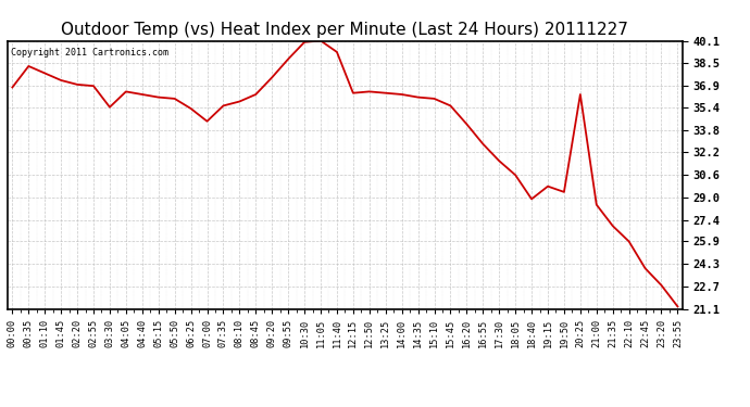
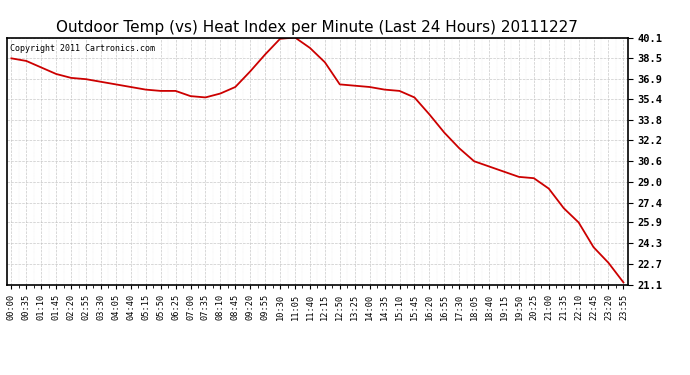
00:00: 36.8 -> 38.5
03:30: 35.4 -> 36.7
06:25: 35.3 -> 36.0
07:00: 34.4 -> 35.6
12:15: 36.4 -> 38.2
18:40: 28.9 -> 30.2
20:25: 36.3 -> 29.3
